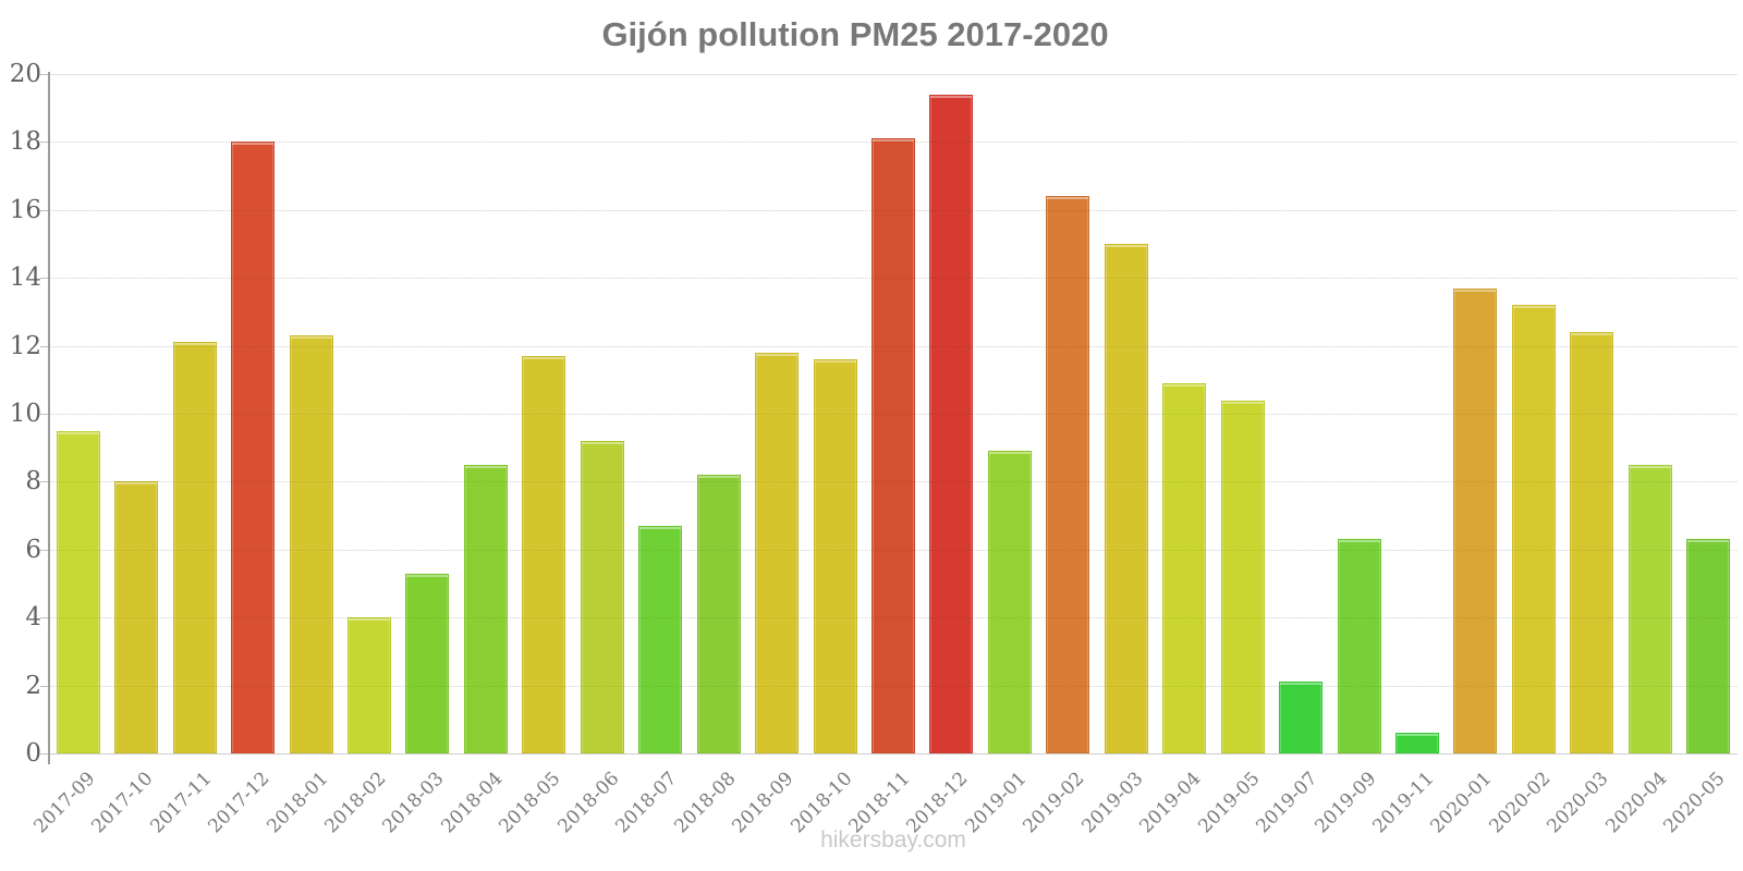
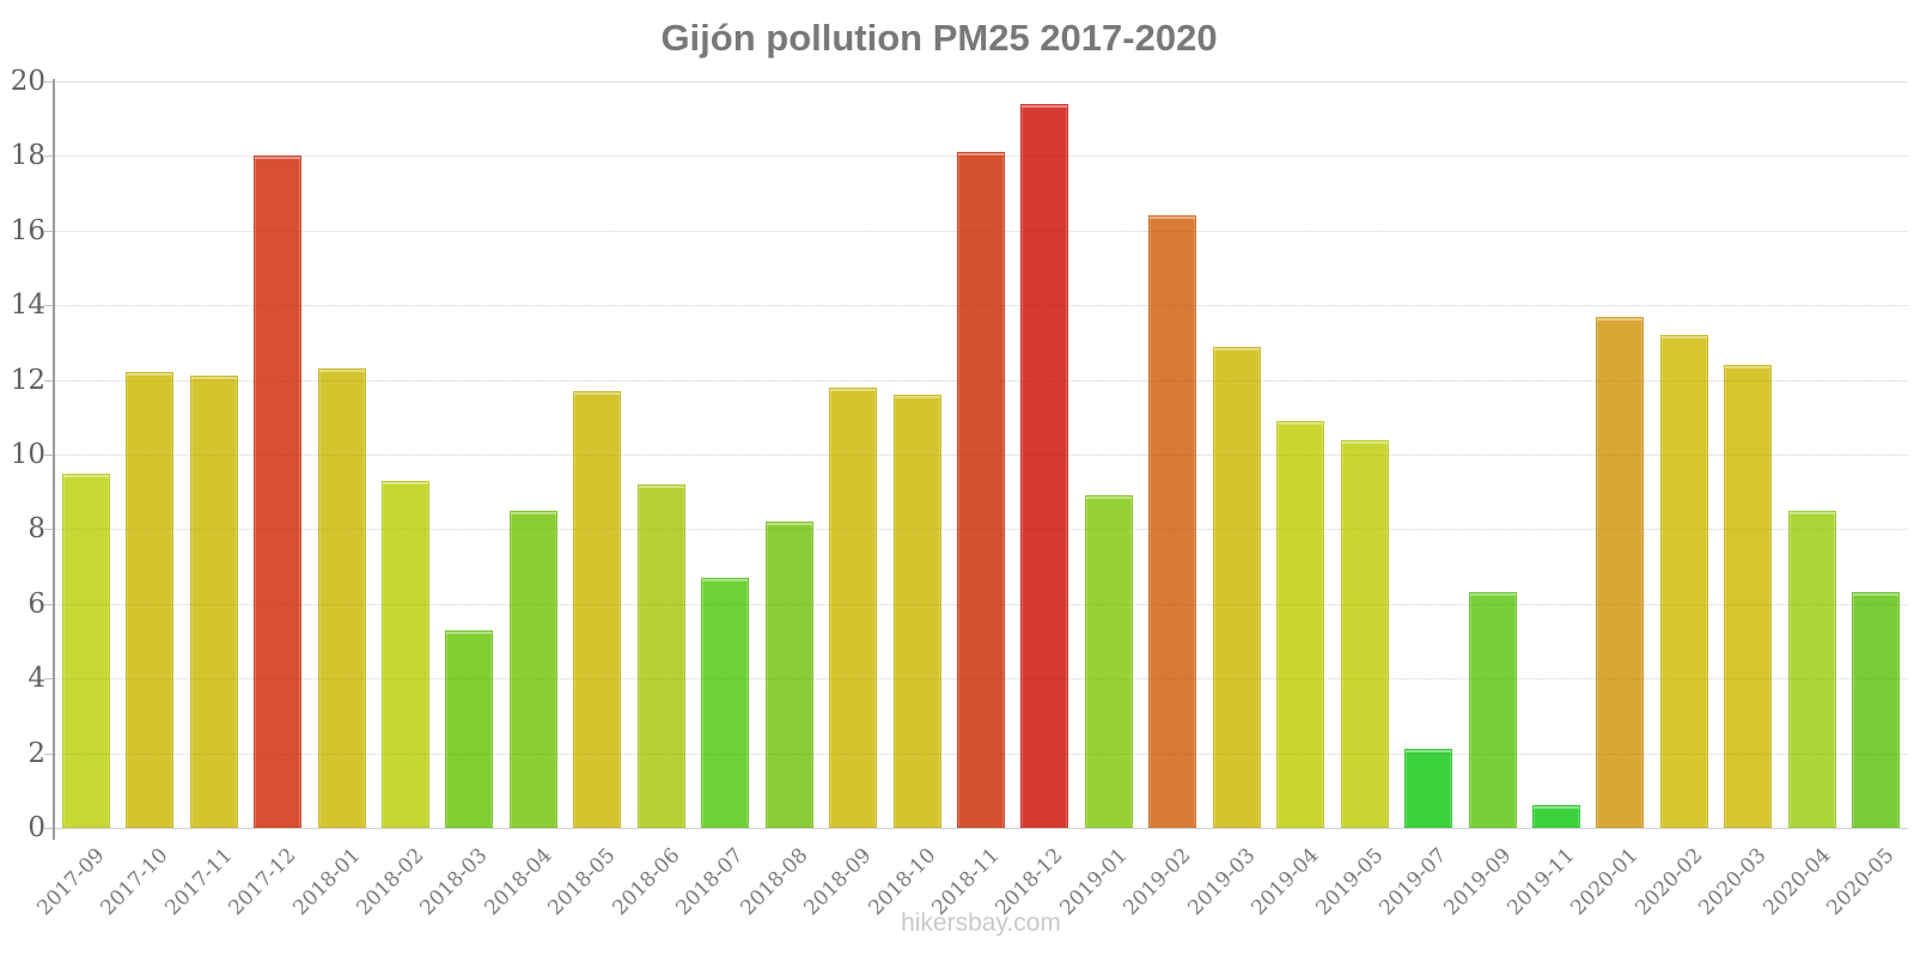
2017-10: 8.0 -> 12.2
2018-02: 4.0 -> 9.3
2019-03: 15.0 -> 12.9
